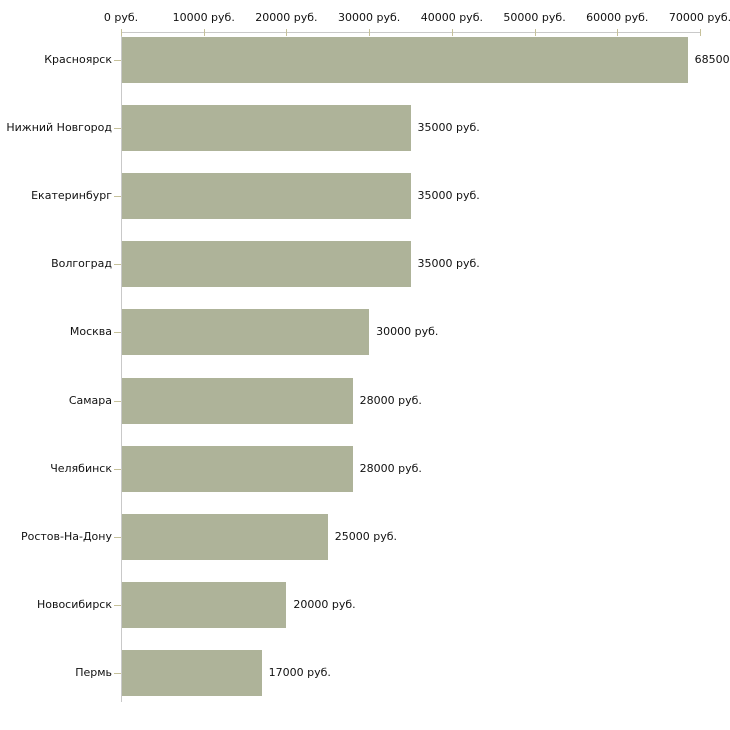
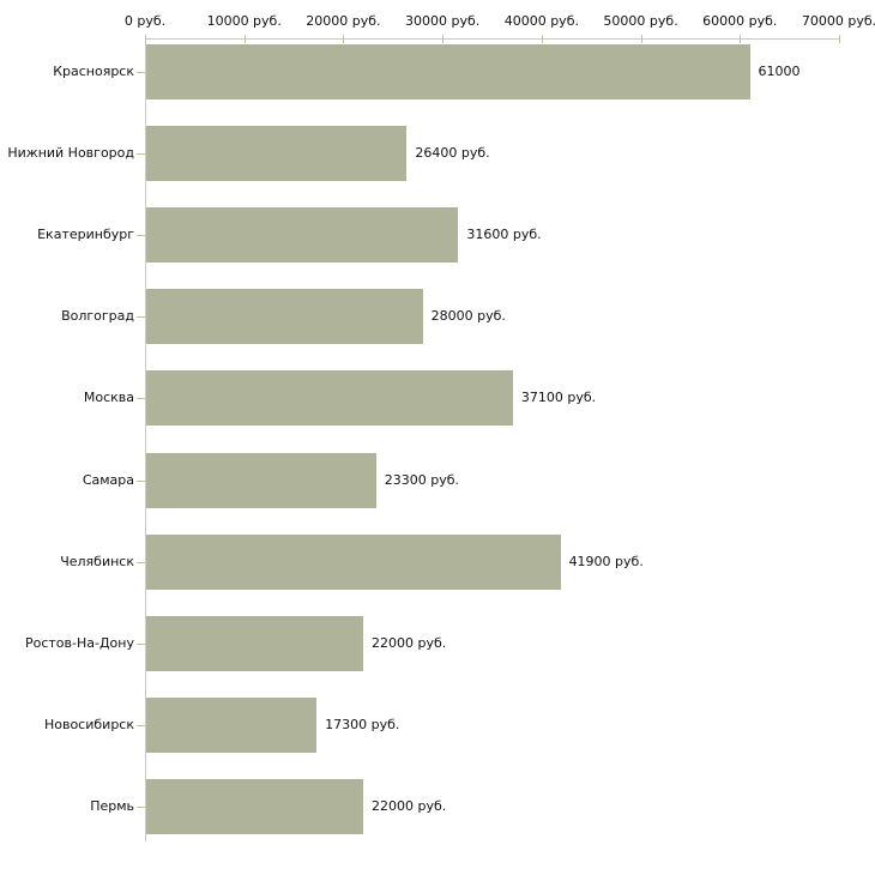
Красноярск: 68500 -> 61000
Нижний Новгород: 35000 -> 26400
Екатеринбург: 35000 -> 31600
Волгоград: 35000 -> 28000
Москва: 30000 -> 37100
Самара: 28000 -> 23300
Челябинск: 28000 -> 41900
Ростов-На-Дону: 25000 -> 22000
Новосибирск: 20000 -> 17300
Пермь: 17000 -> 22000
